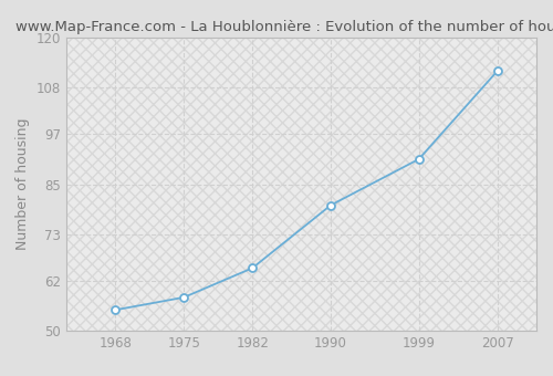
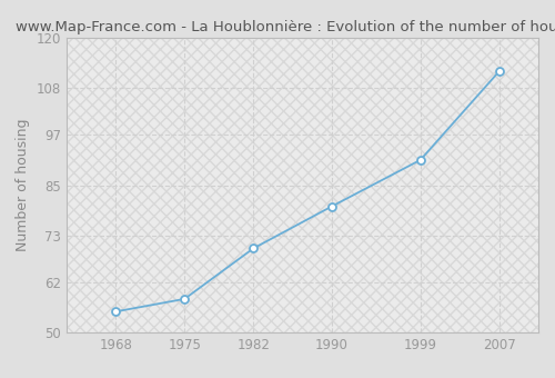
1982: 65 -> 70
